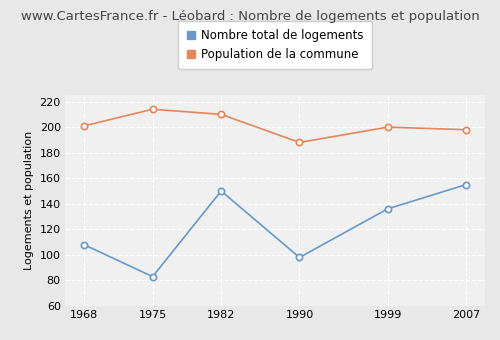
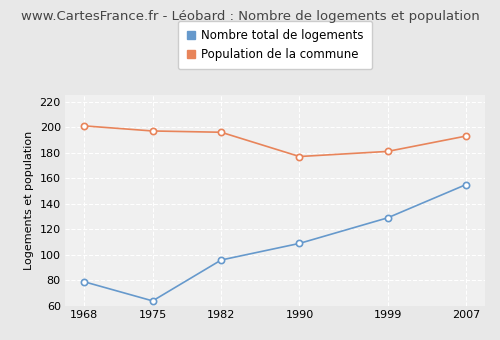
Nombre total de logements/1968: 108 -> 79
Nombre total de logements/1975: 83 -> 64
Population de la commune/1975: 214 -> 197
Nombre total de logements/1982: 150 -> 96
Population de la commune/1982: 210 -> 196
Nombre total de logements/1990: 98 -> 109
Population de la commune/1990: 188 -> 177
Nombre total de logements/1999: 136 -> 129
Population de la commune/1999: 200 -> 181
Population de la commune/2007: 198 -> 193
